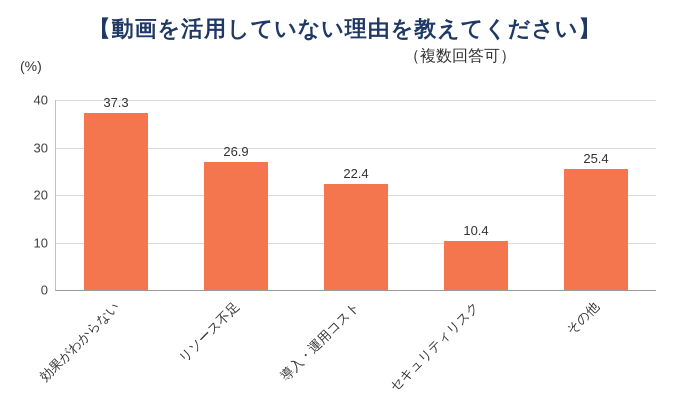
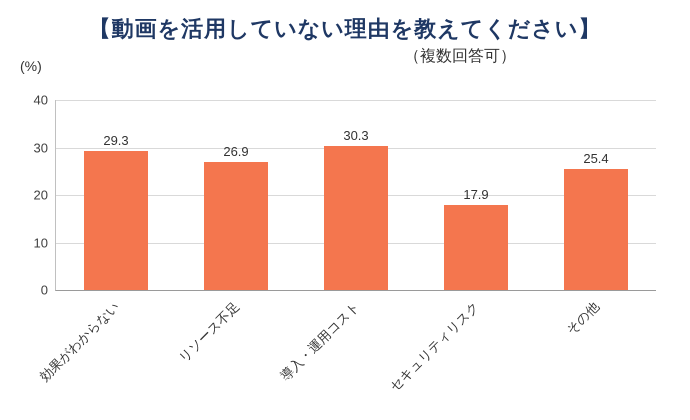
効果がわからない: 37.3 -> 29.3
導入・運用コスト: 22.4 -> 30.3
セキュリティリスク: 10.4 -> 17.9
